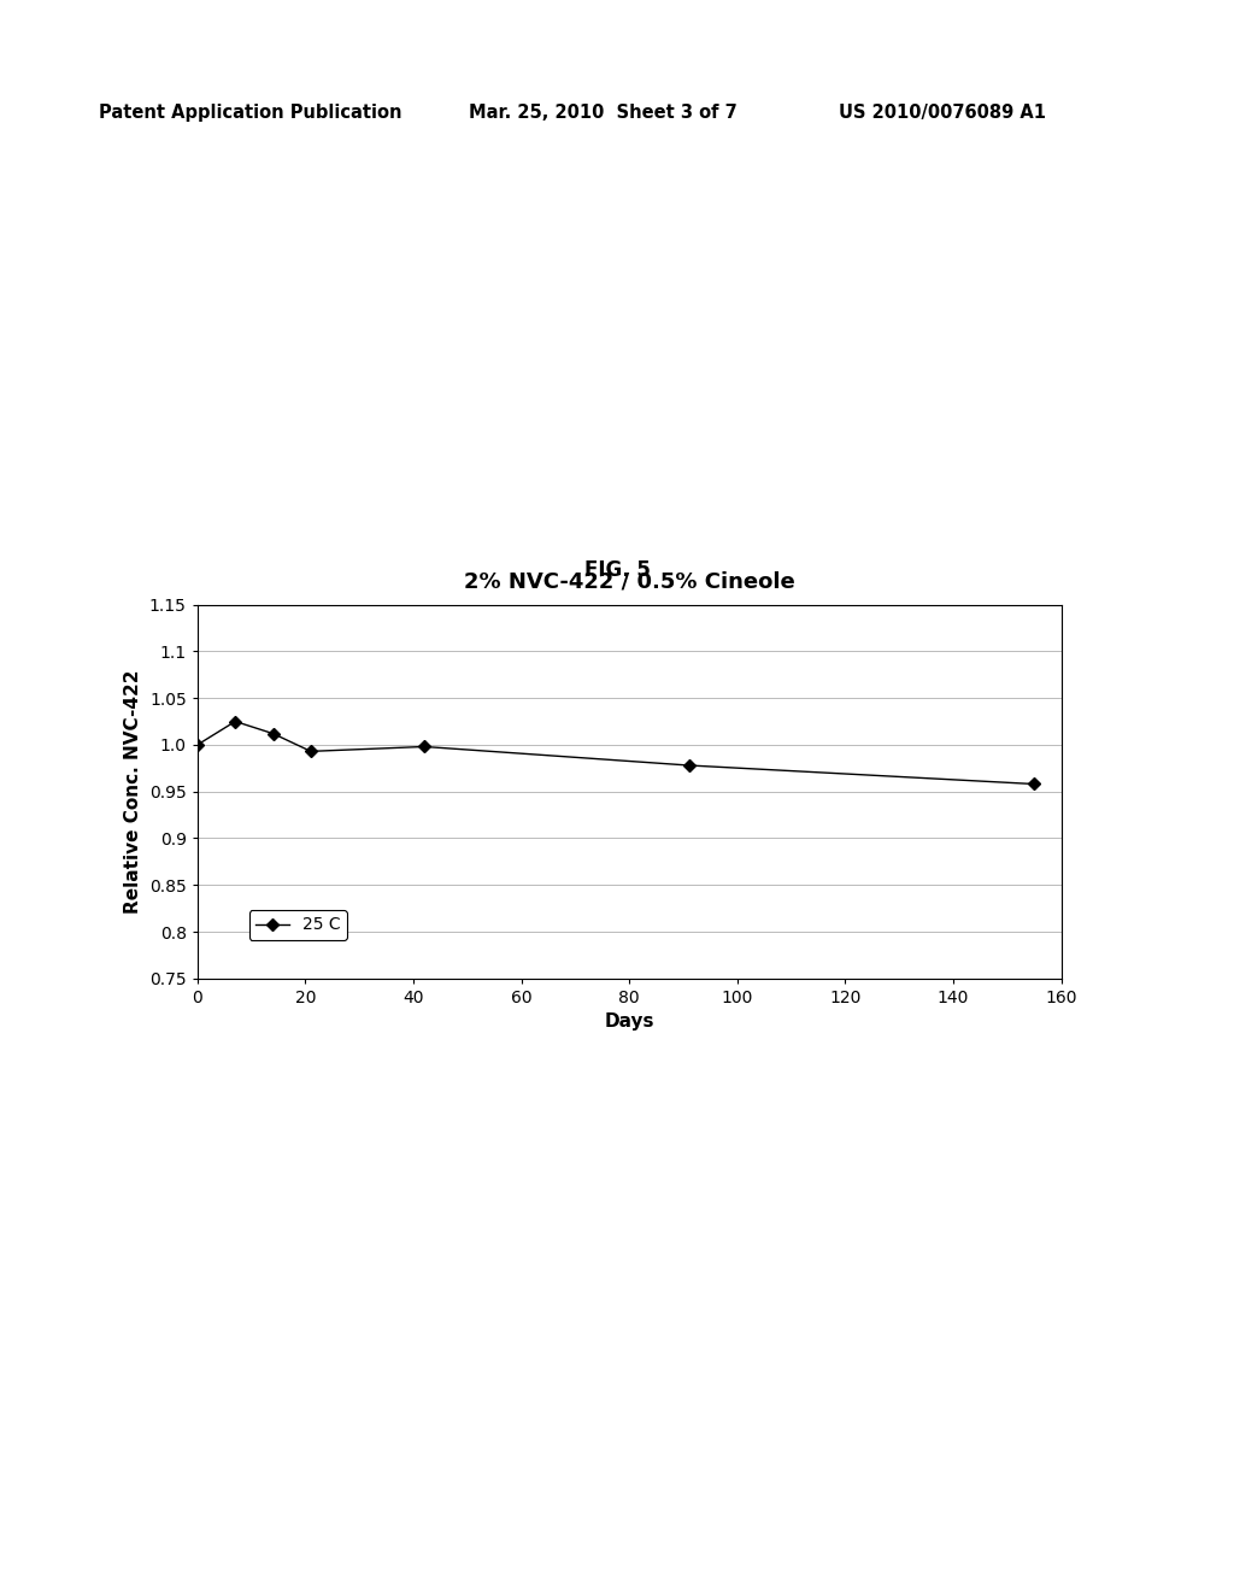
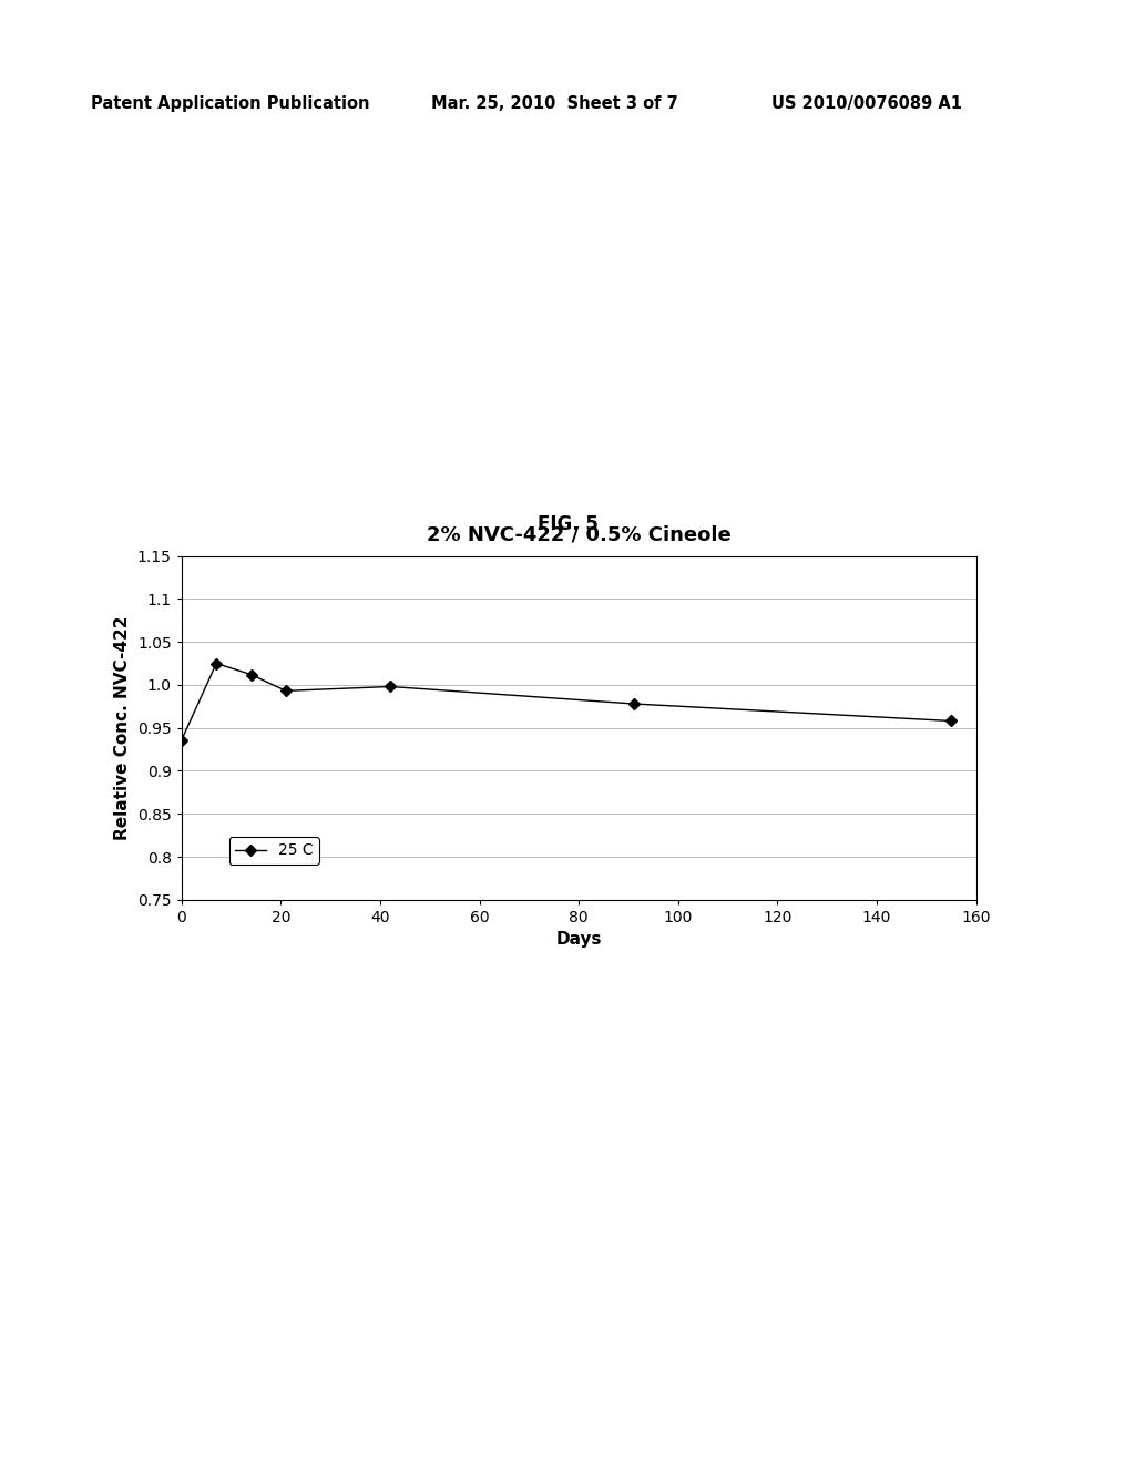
0: 1.000 -> 0.936
